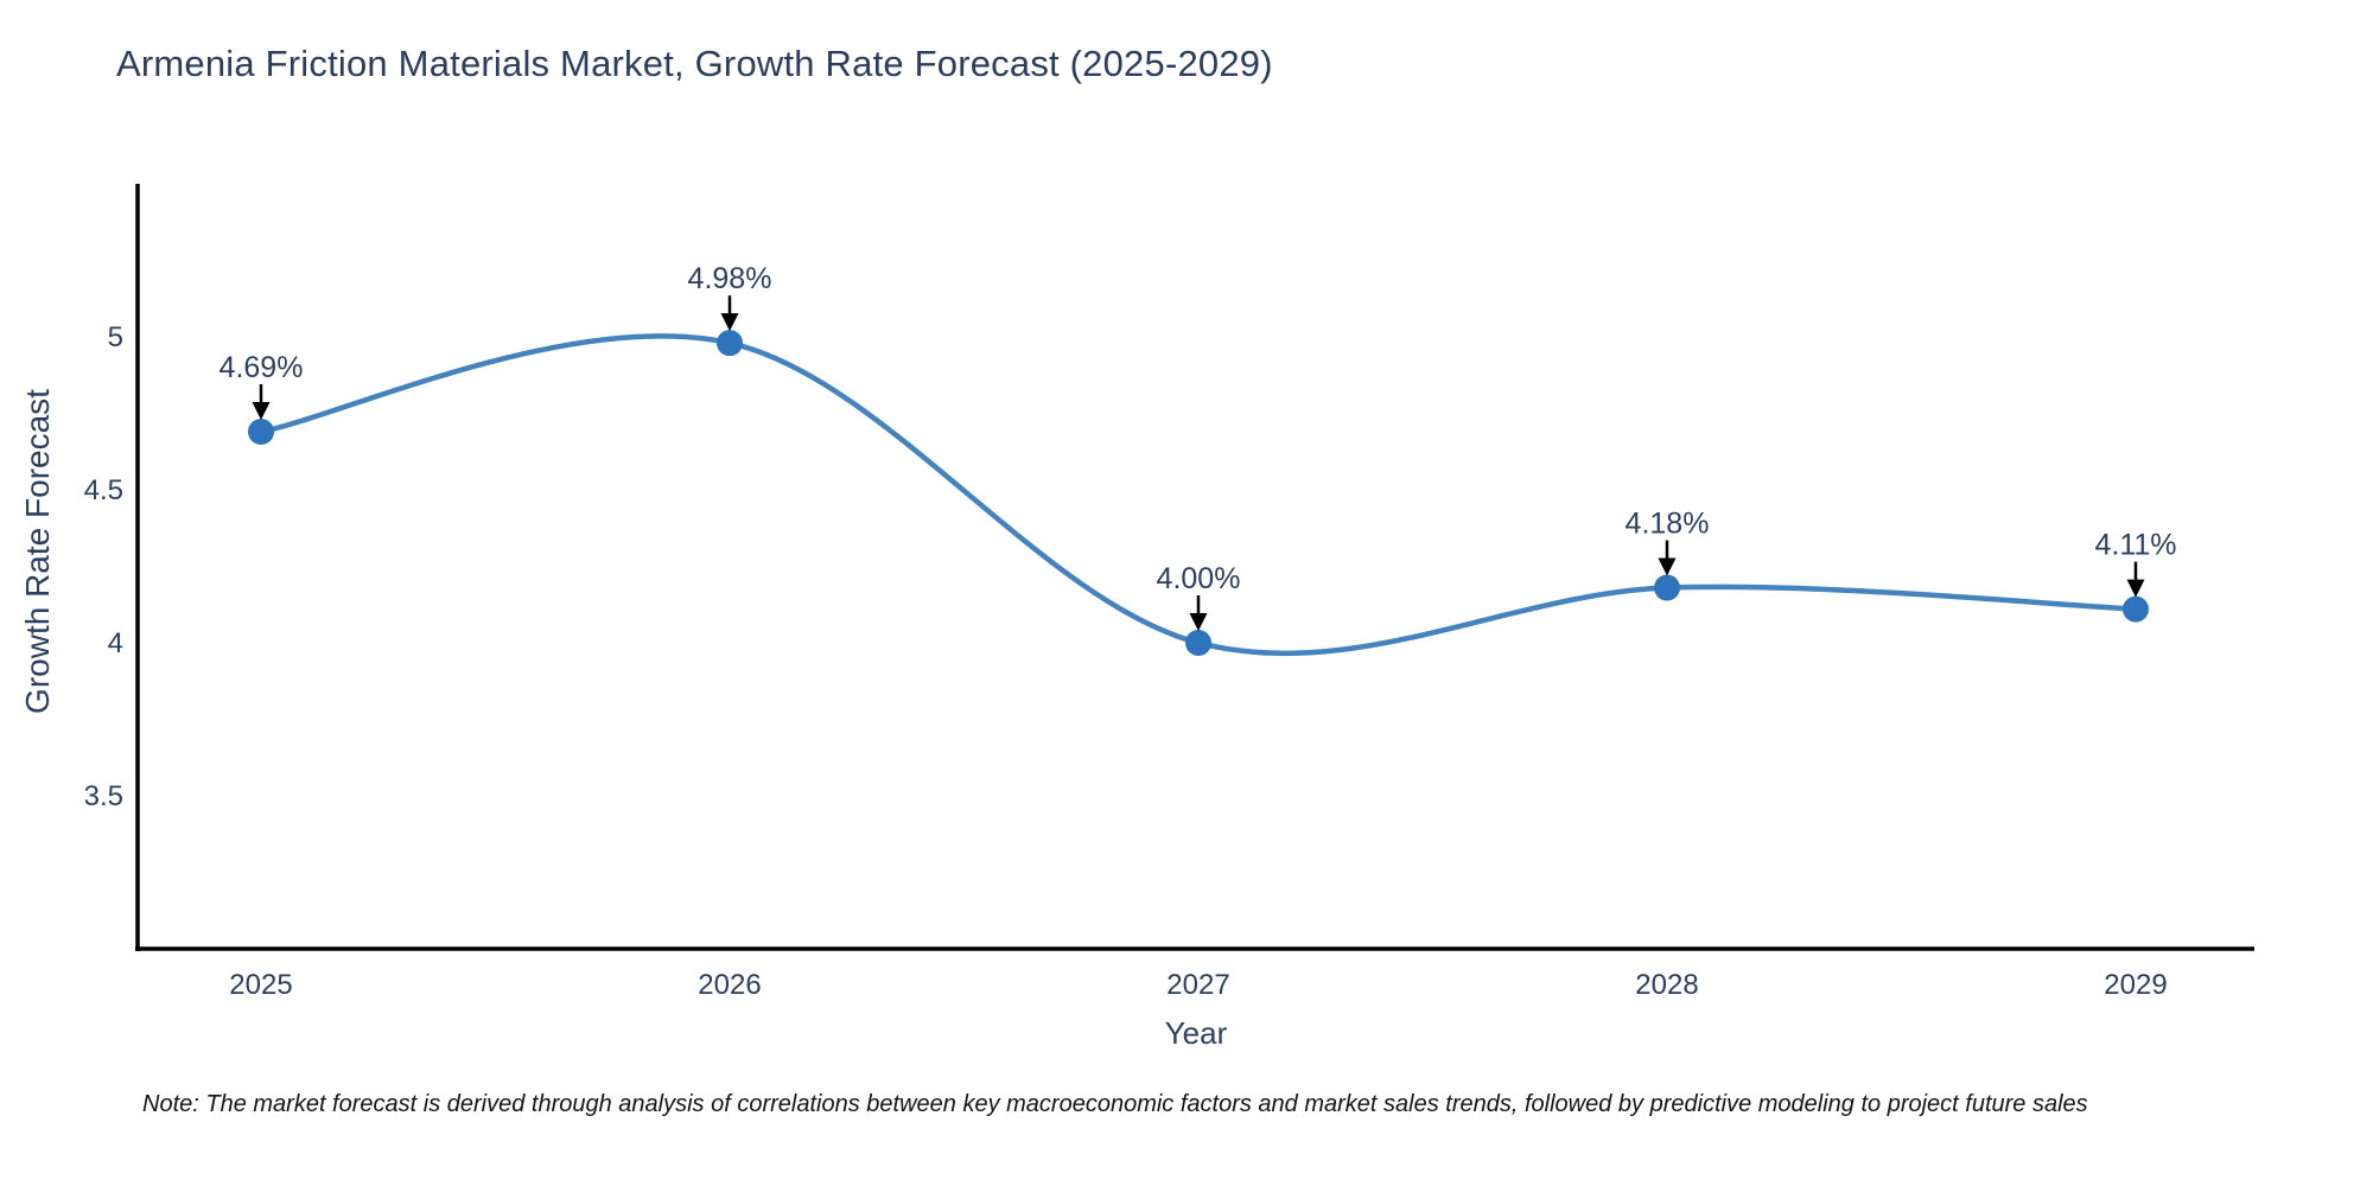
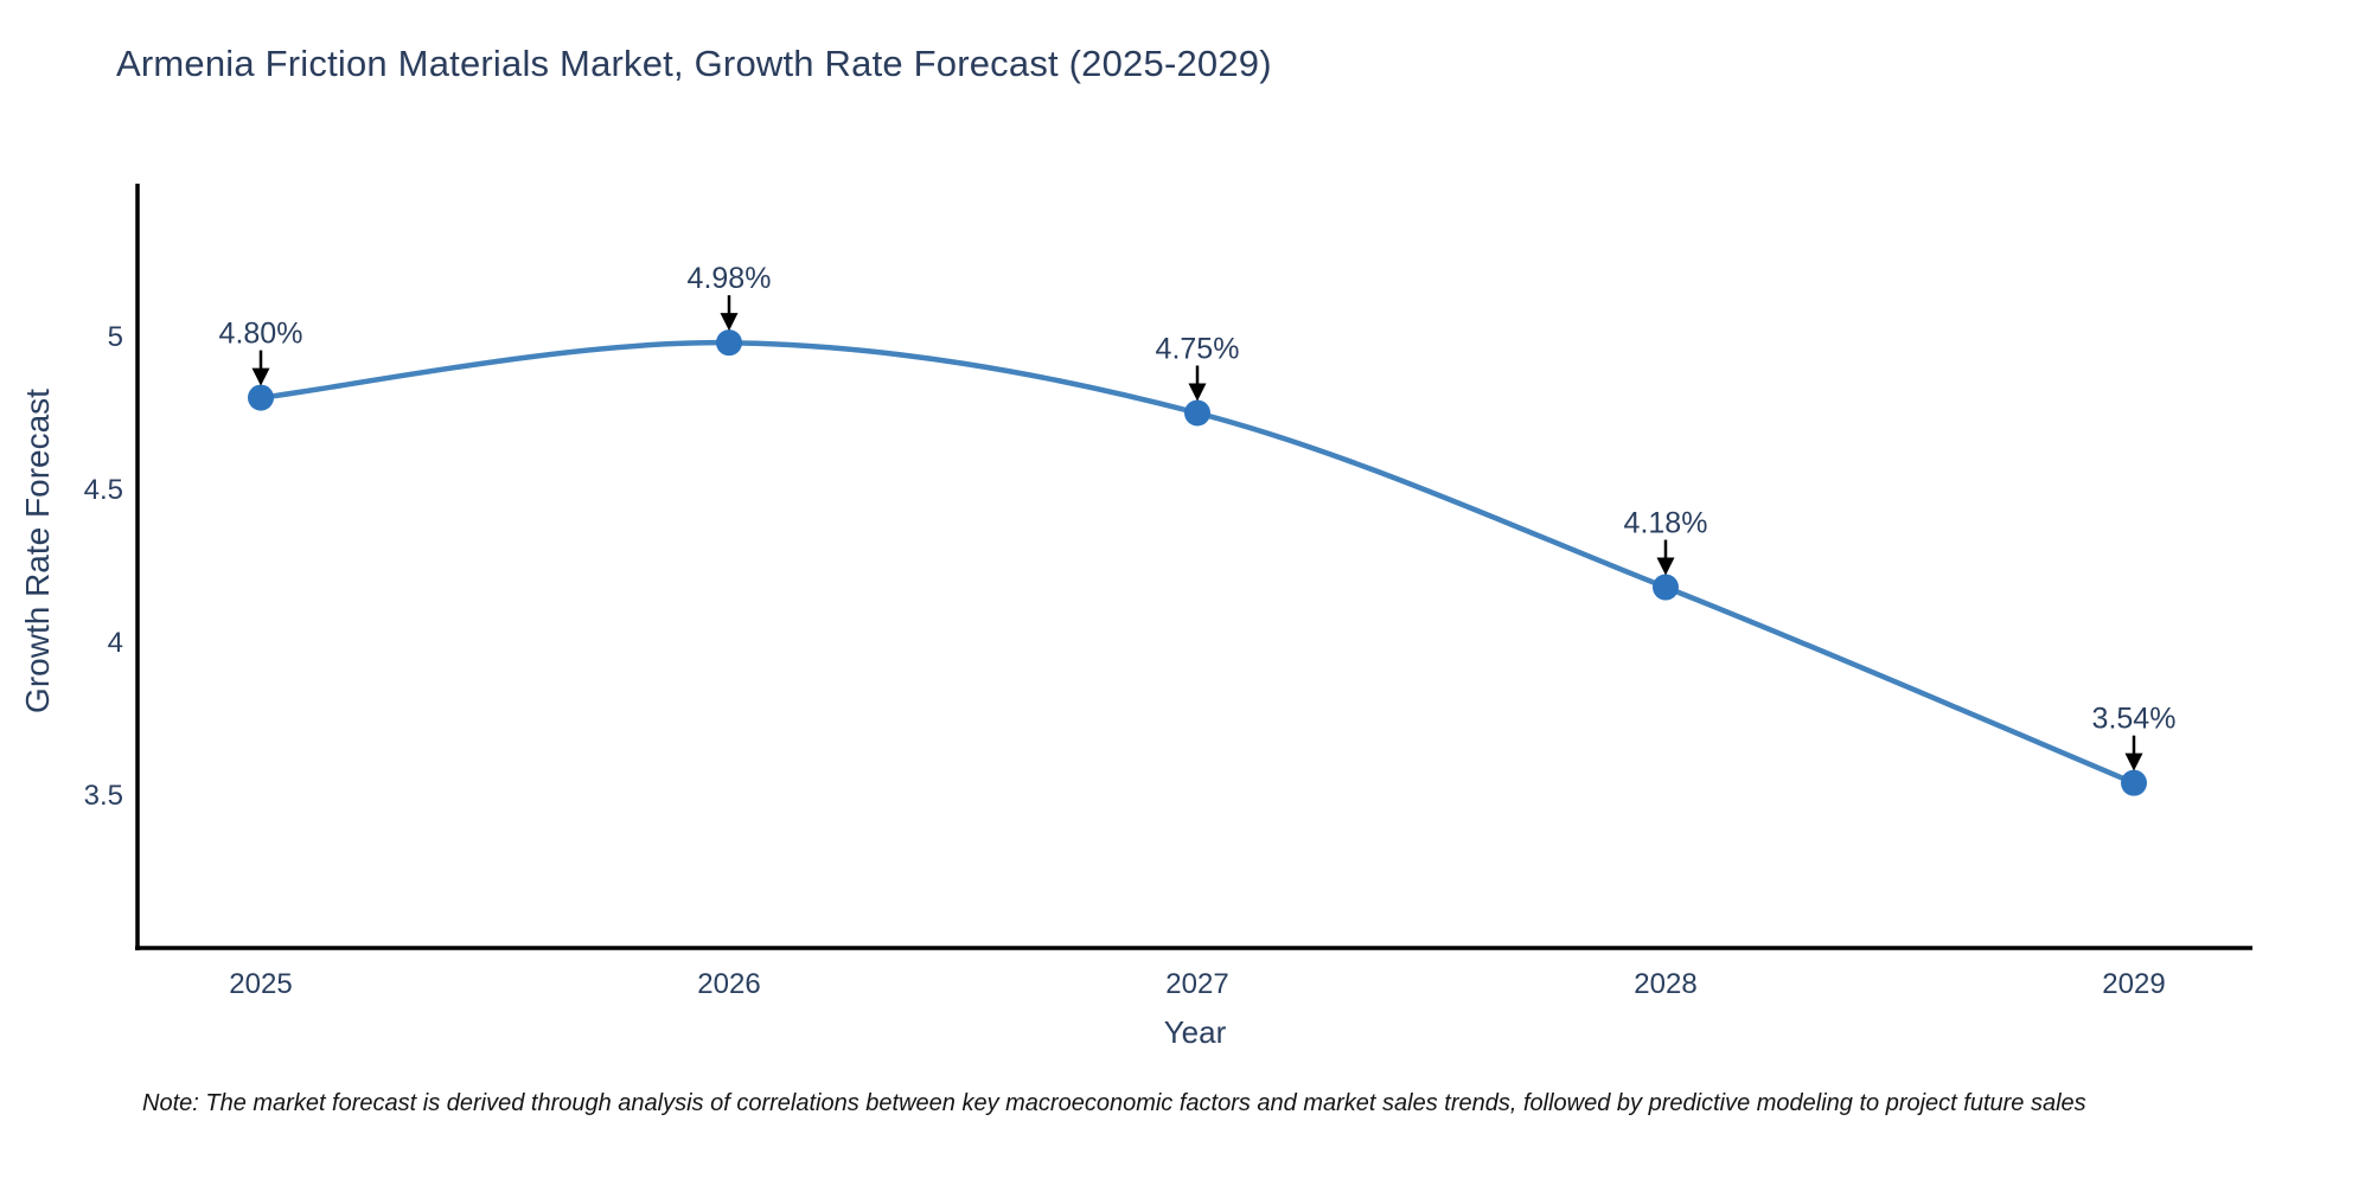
2025: 4.69% -> 4.80%
2027: 4.00% -> 4.75%
2029: 4.11% -> 3.54%
